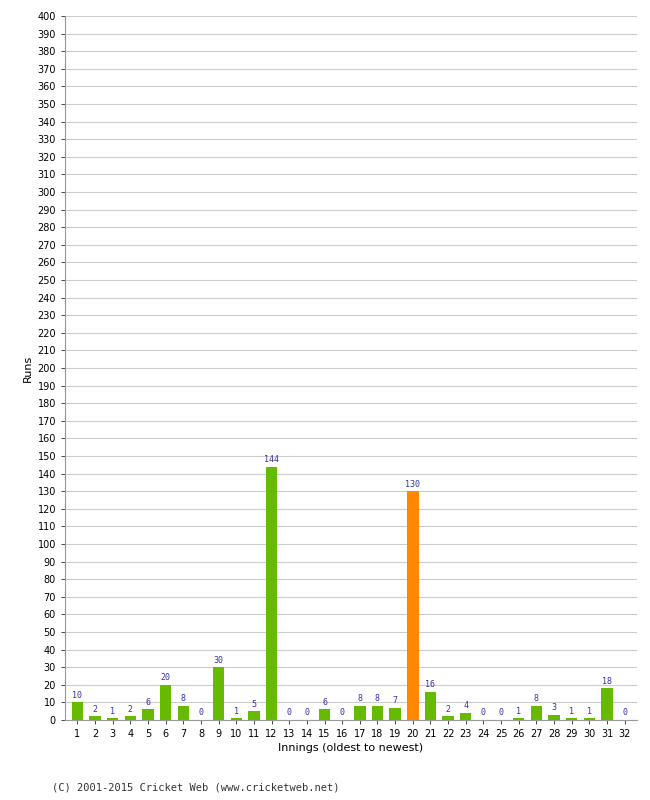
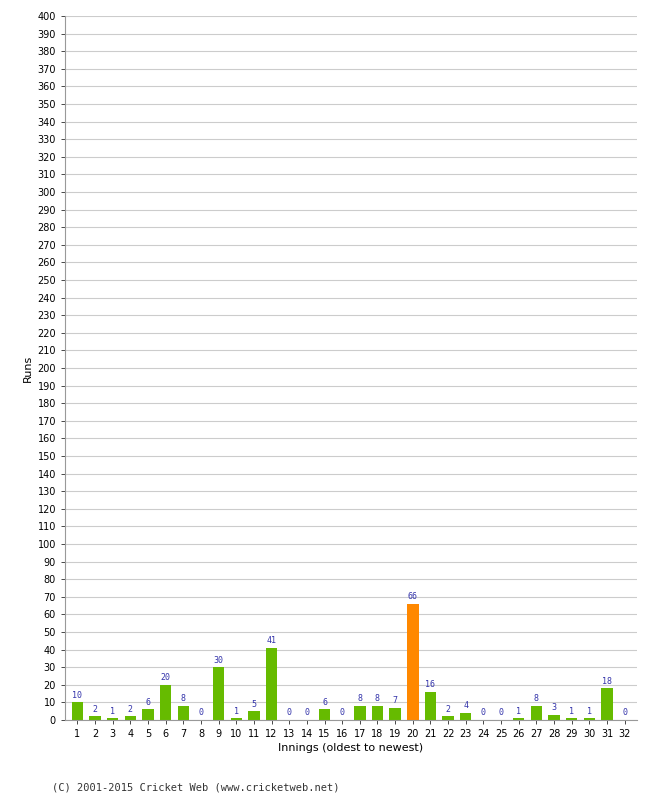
12: 144 -> 41
20: 130 -> 66
